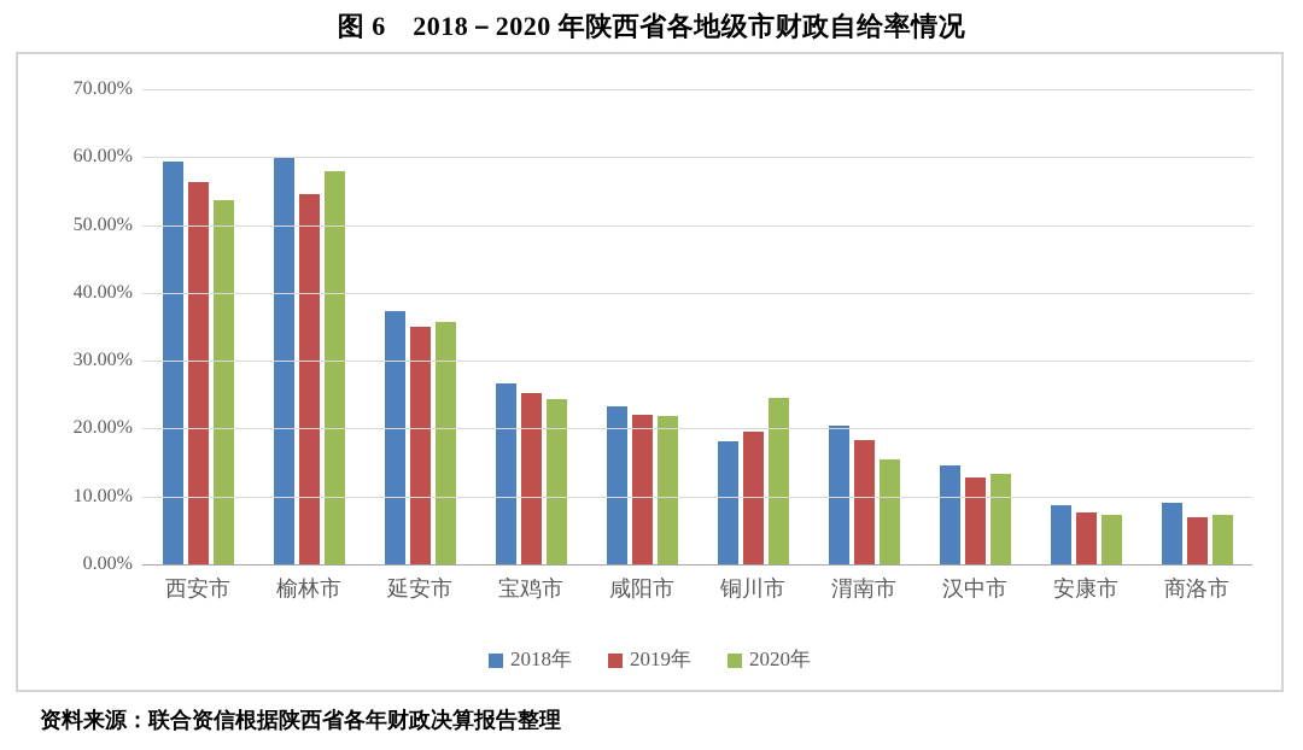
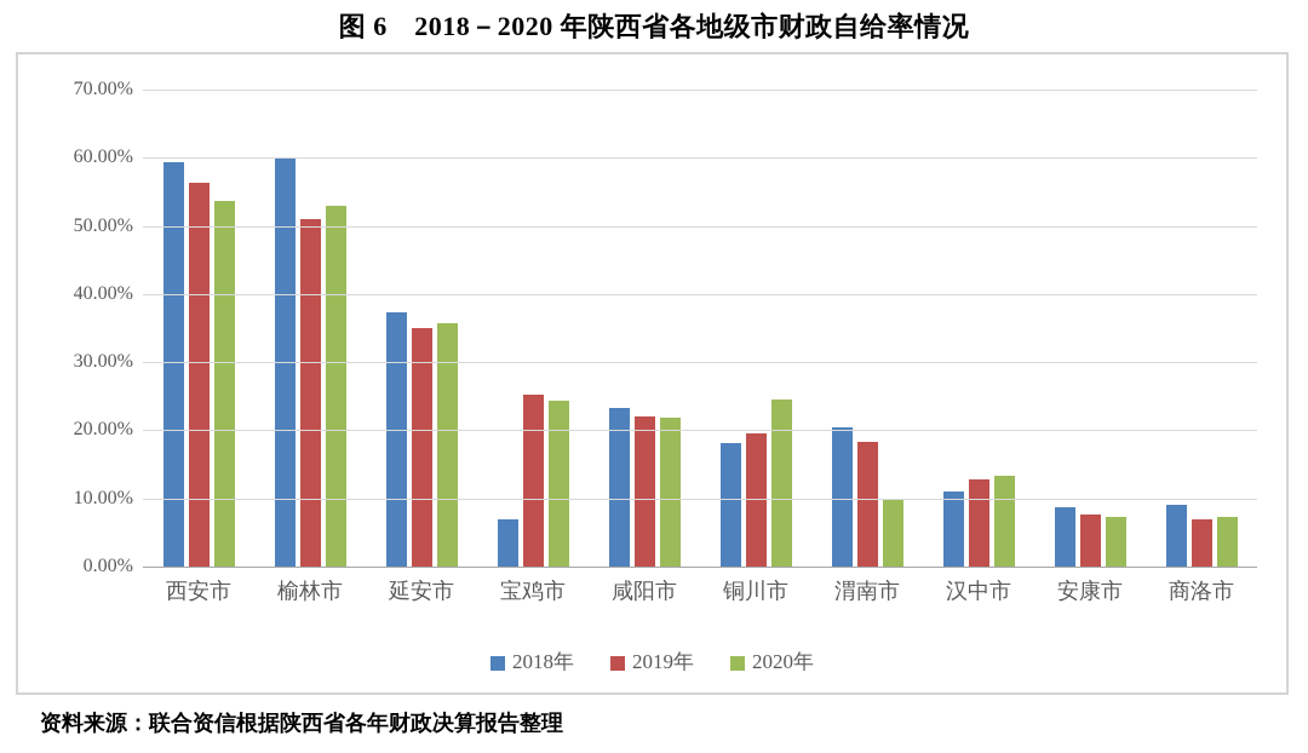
2019年/榆林市: 55% -> 51%
2020年/榆林市: 58% -> 53%
2018年/宝鸡市: 27% -> 7%
2020年/渭南市: 16% -> 10%
2018年/汉中市: 14% -> 11%
